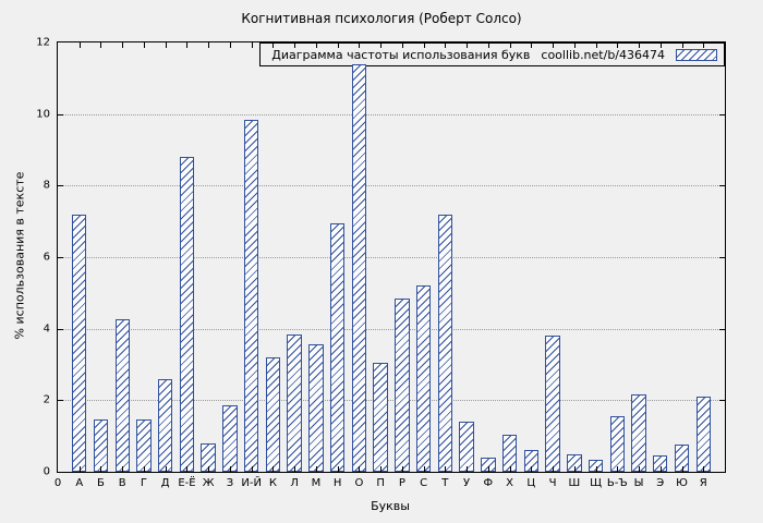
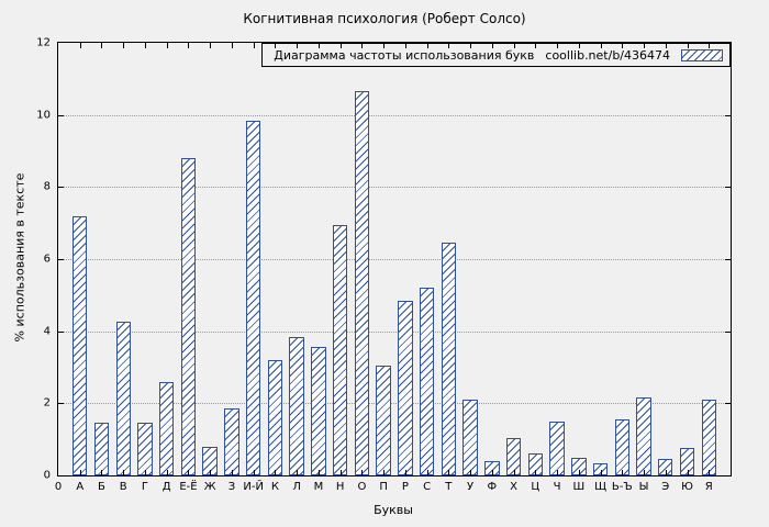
О: 11.4 -> 10.7
Т: 7.2 -> 6.5
У: 1.4 -> 2.1
Ч: 3.8 -> 1.5
